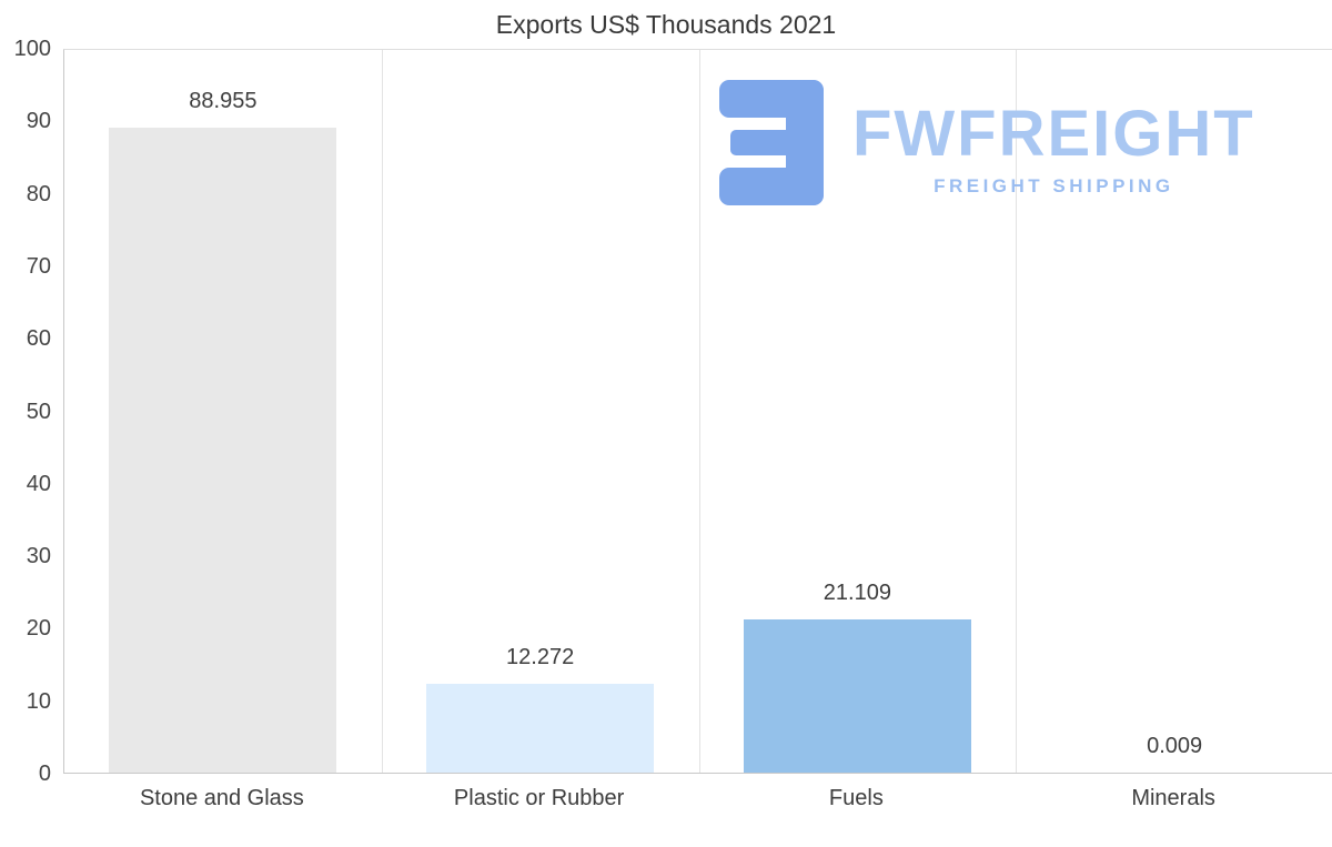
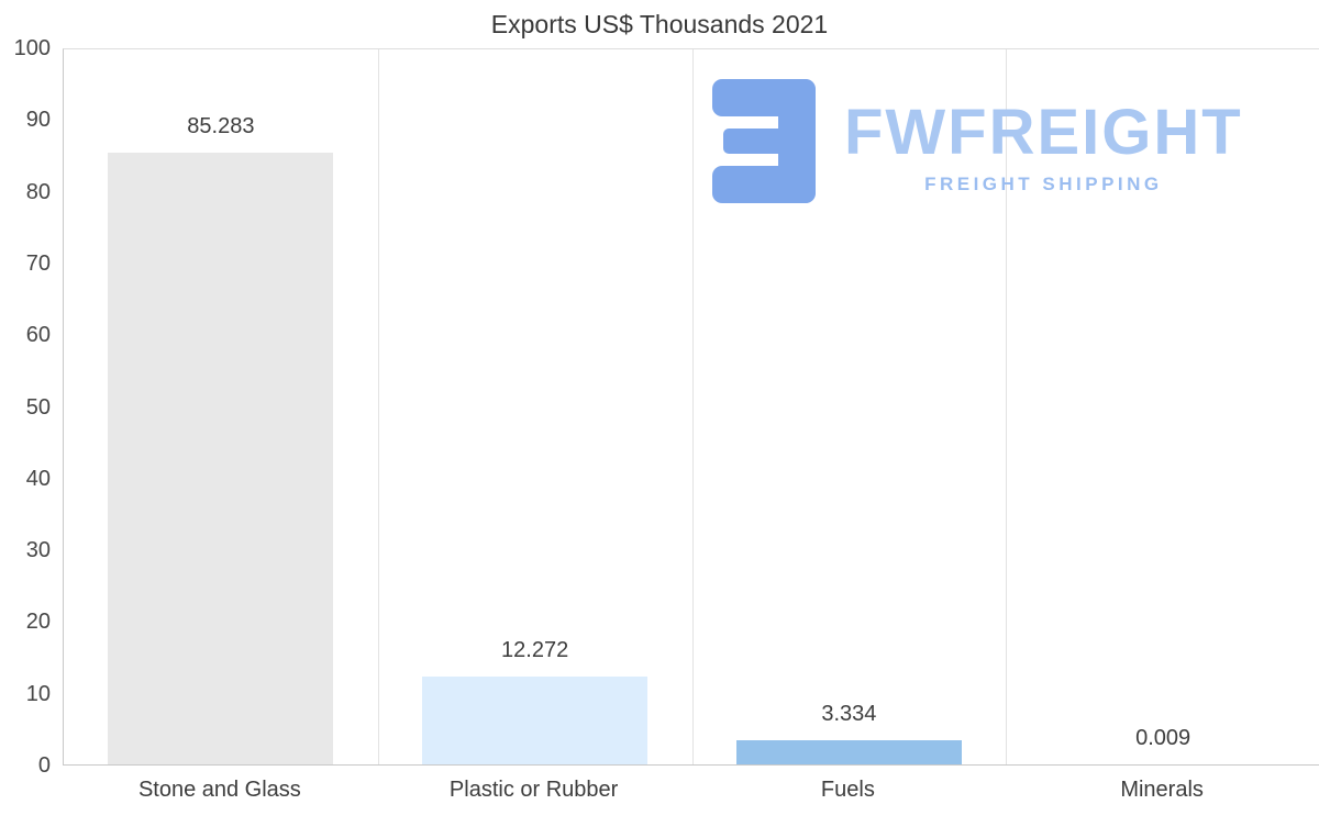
Stone and Glass: 88.955 -> 85.283
Fuels: 21.109 -> 3.334
